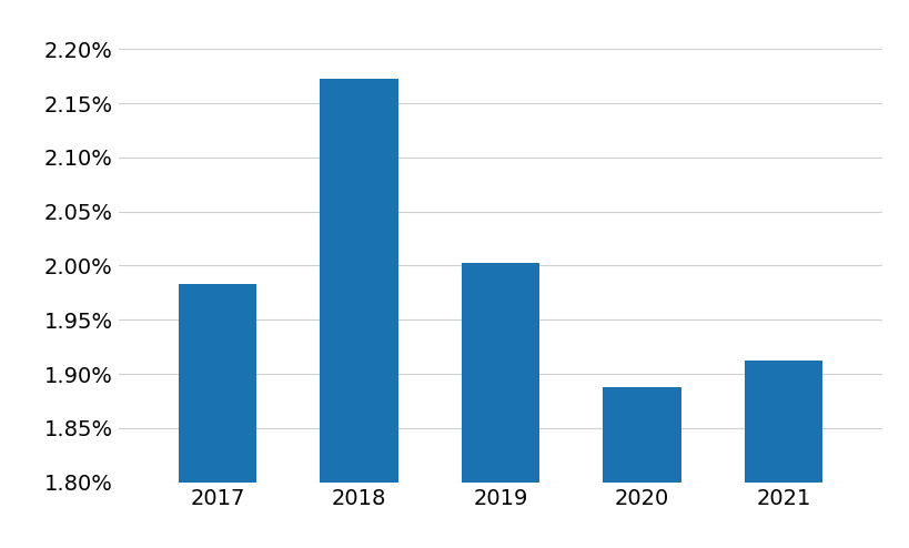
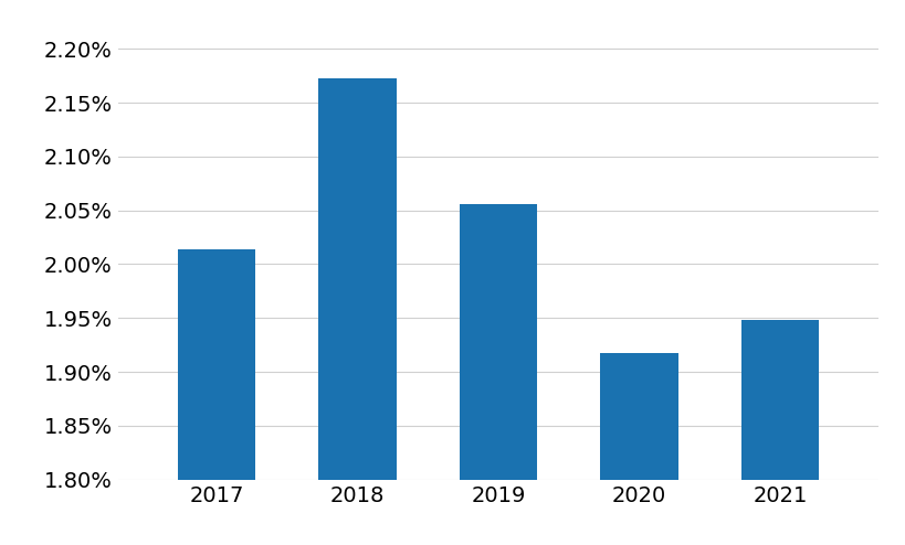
2017: 1.983% -> 2.014%
2019: 2.003% -> 2.056%
2020: 1.888% -> 1.918%
2021: 1.912% -> 1.948%
